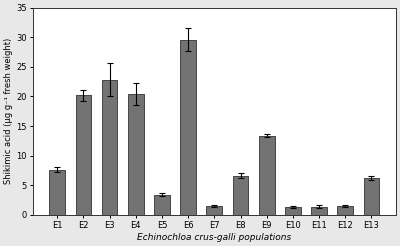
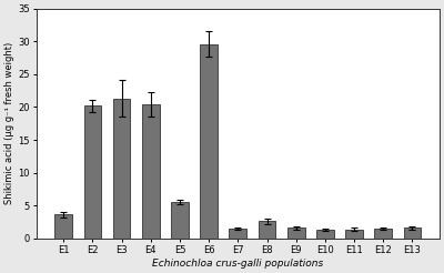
E1: 7.6 -> 3.6
E3: 22.8 -> 21.3
E5: 3.4 -> 5.5
E8: 6.6 -> 2.6
E9: 13.4 -> 1.6
E13: 6.2 -> 1.6
